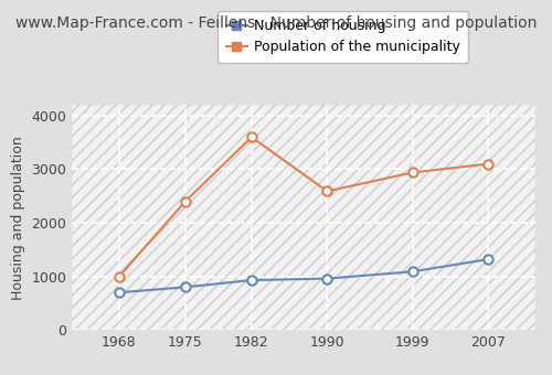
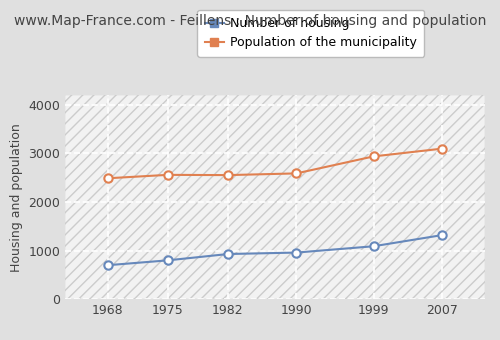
Population of the municipality/1968: 1000 -> 2490
Population of the municipality/1975: 2400 -> 2560
Population of the municipality/1982: 3600 -> 2560
